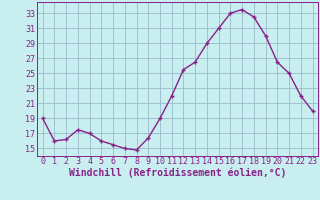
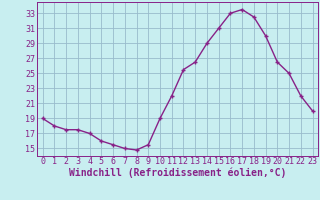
1: 16.0 -> 18.0
2: 16.2 -> 17.5
9: 16.4 -> 15.5
